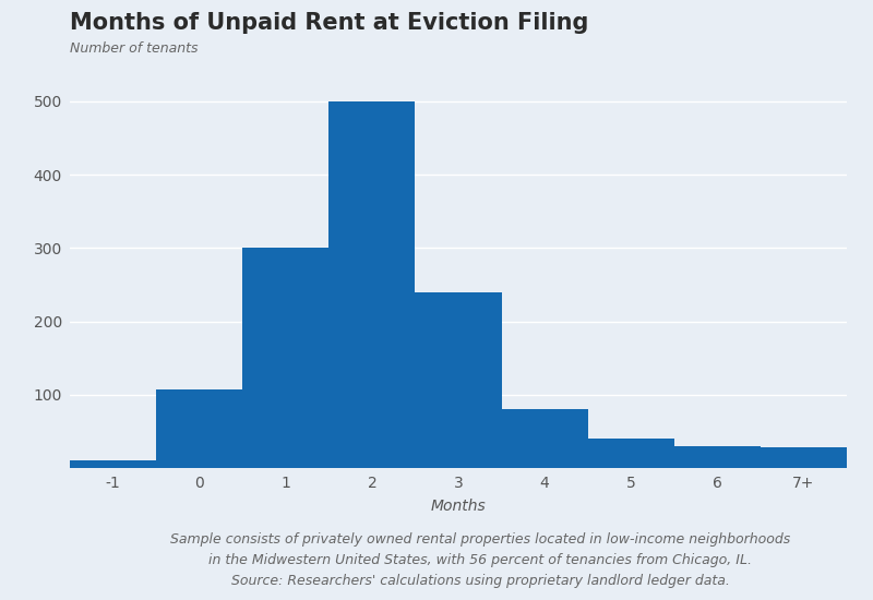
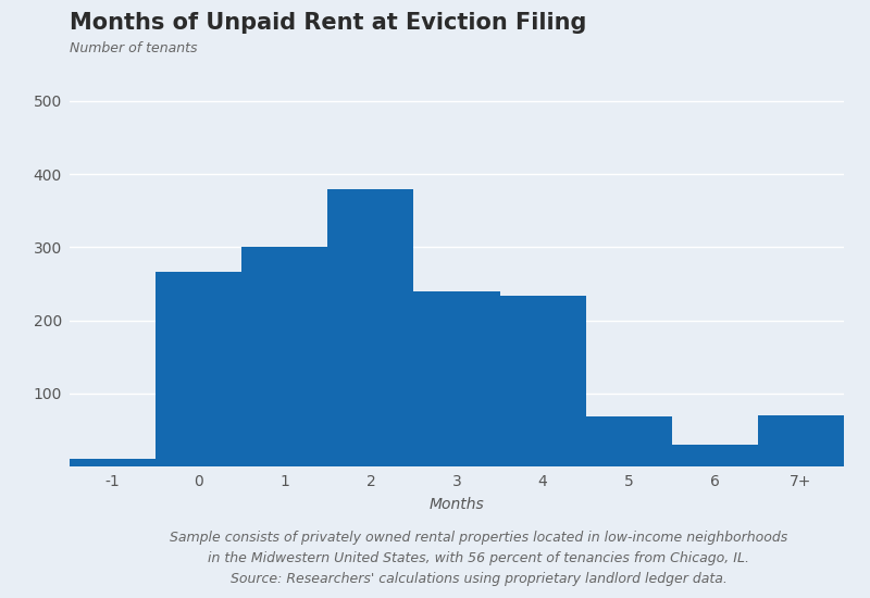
0: 107 -> 266
2: 500 -> 380
4: 80 -> 234
5: 40 -> 68
7+: 28 -> 70
